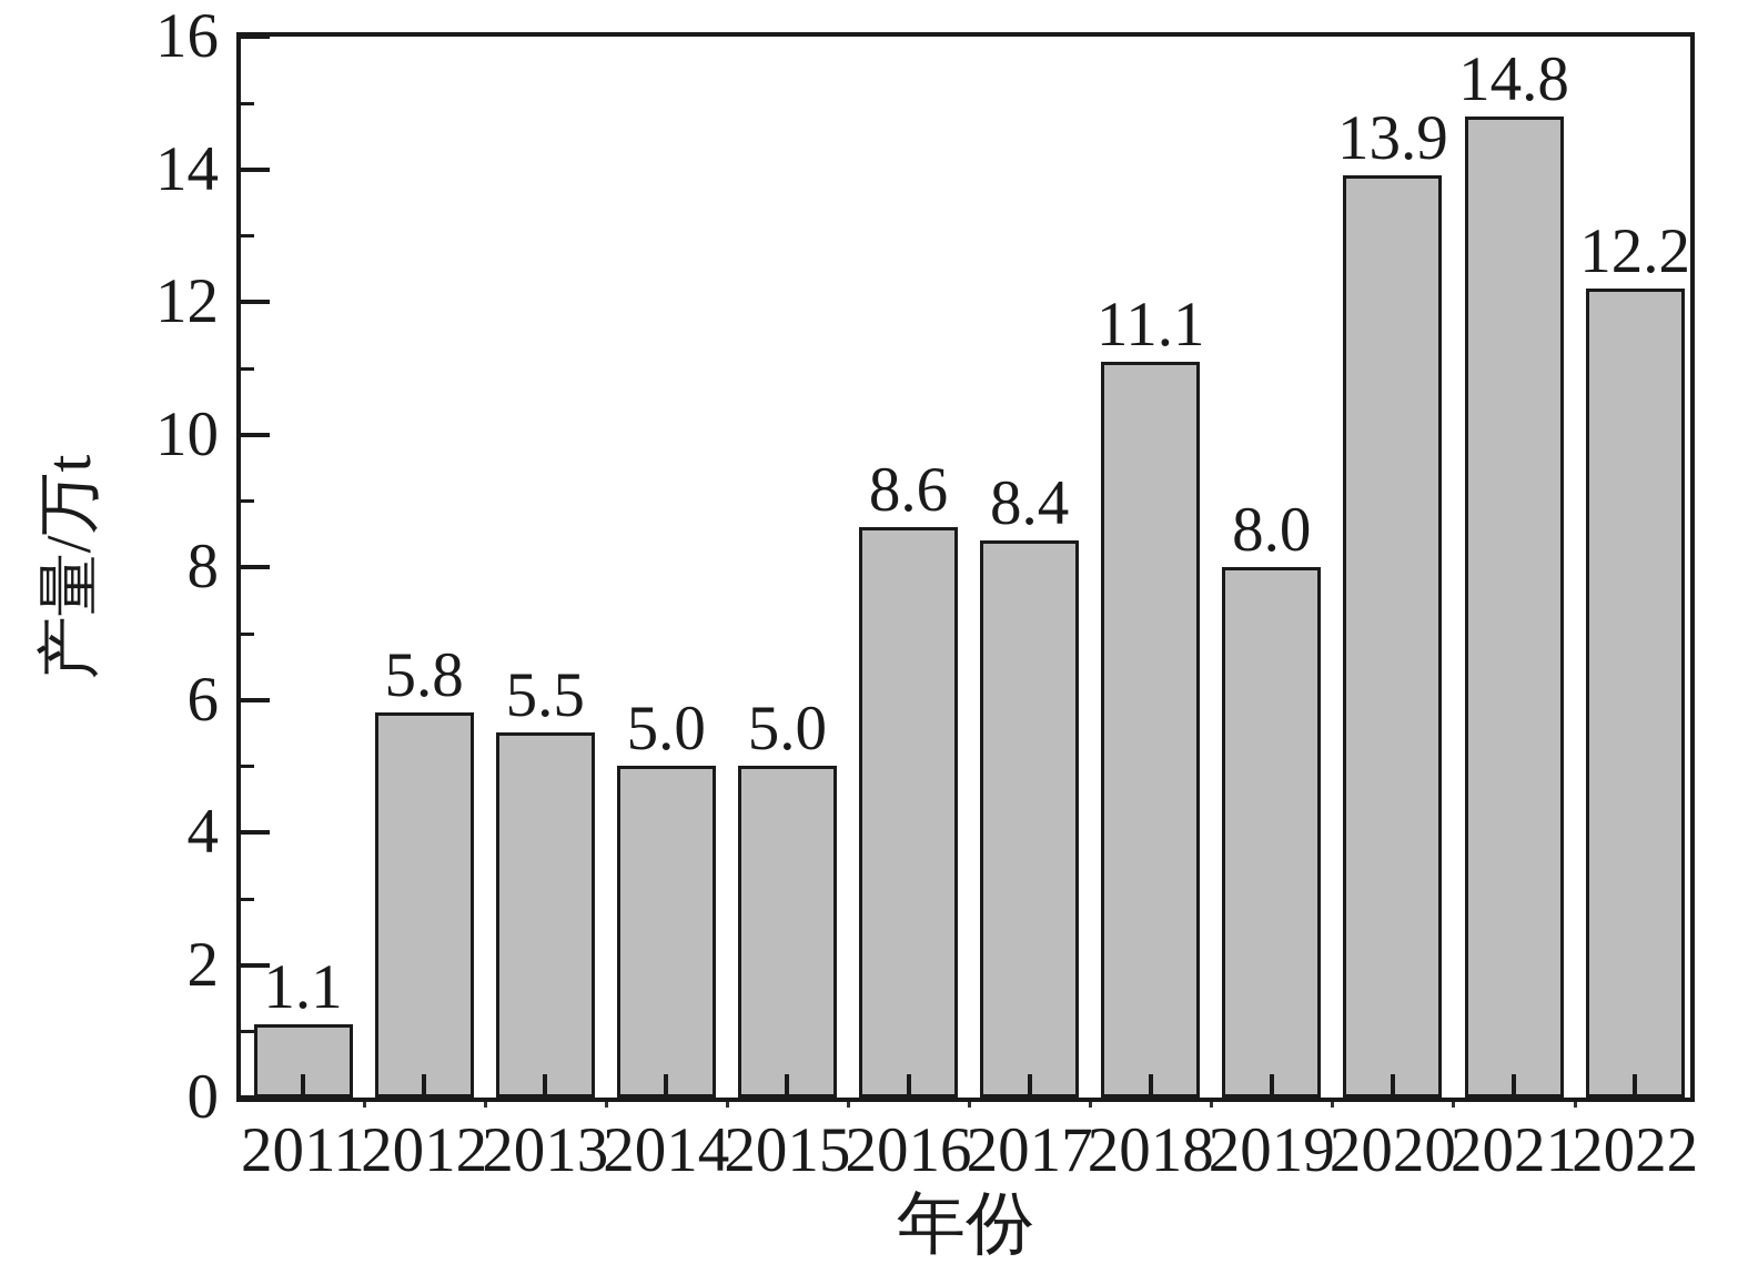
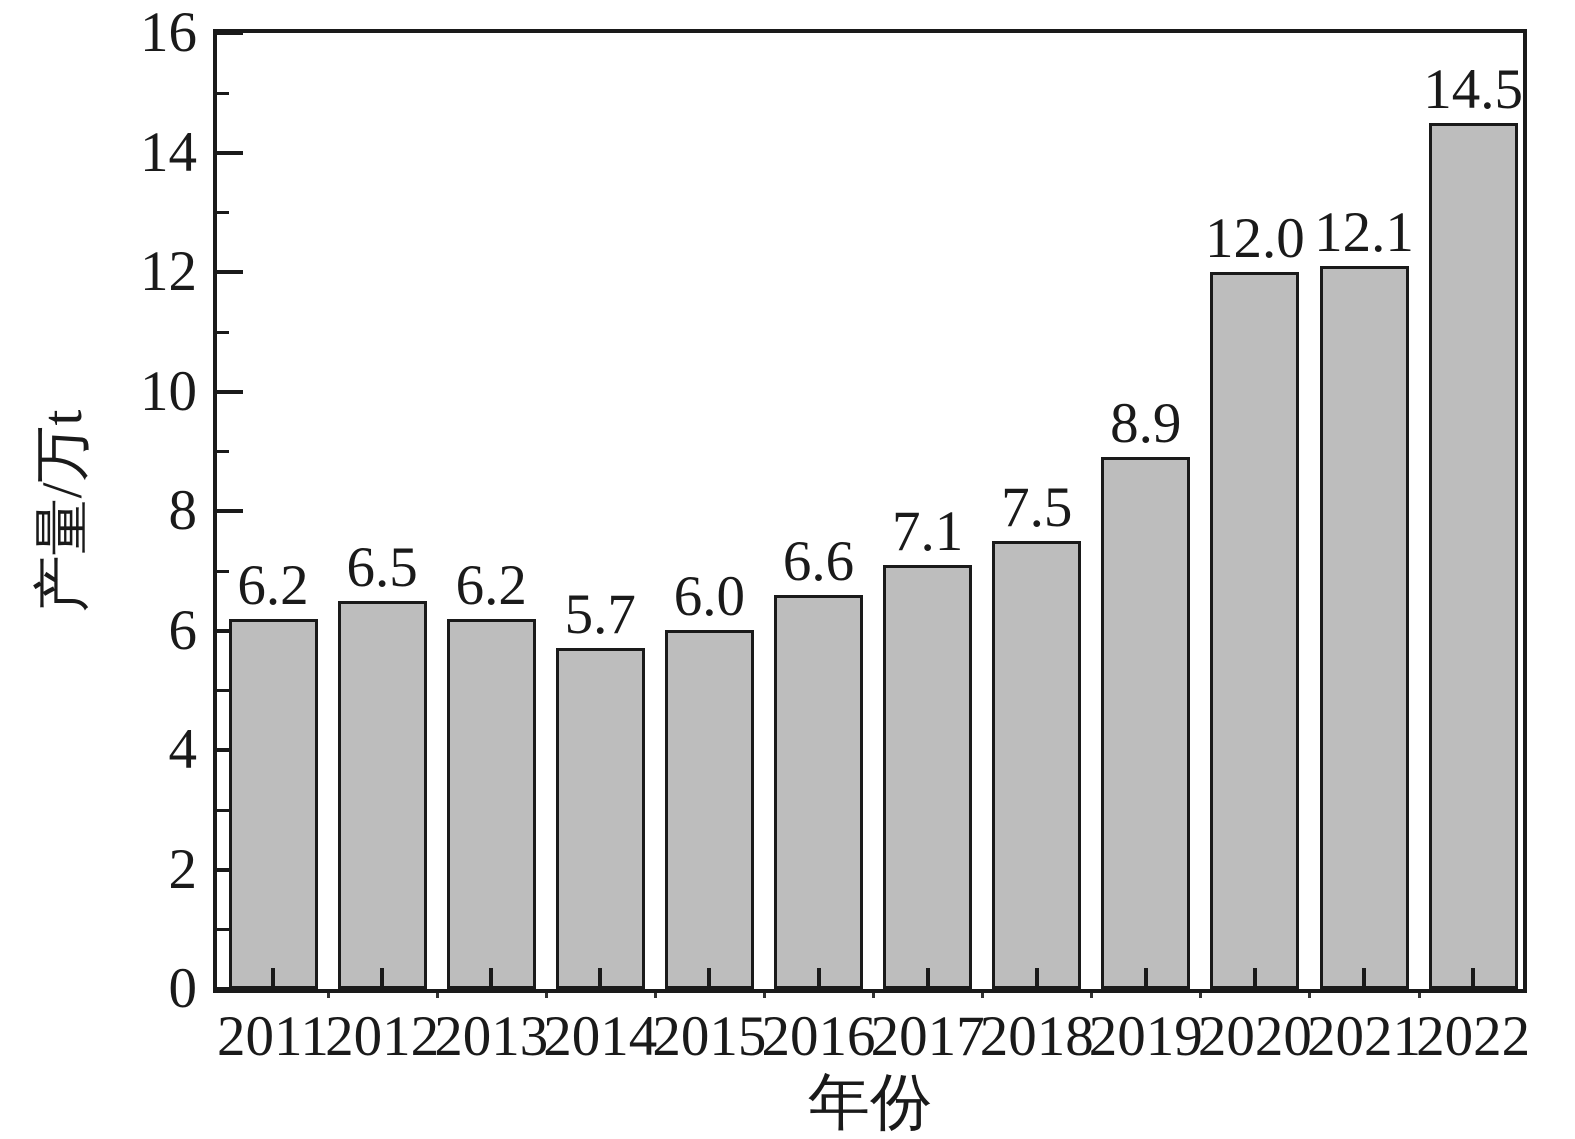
2011: 1.1 -> 6.2
2012: 5.8 -> 6.5
2013: 5.5 -> 6.2
2014: 5.0 -> 5.7
2015: 5.0 -> 6.0
2016: 8.6 -> 6.6
2017: 8.4 -> 7.1
2018: 11.1 -> 7.5
2019: 8.0 -> 8.9
2020: 13.9 -> 12.0
2021: 14.8 -> 12.1
2022: 12.2 -> 14.5
